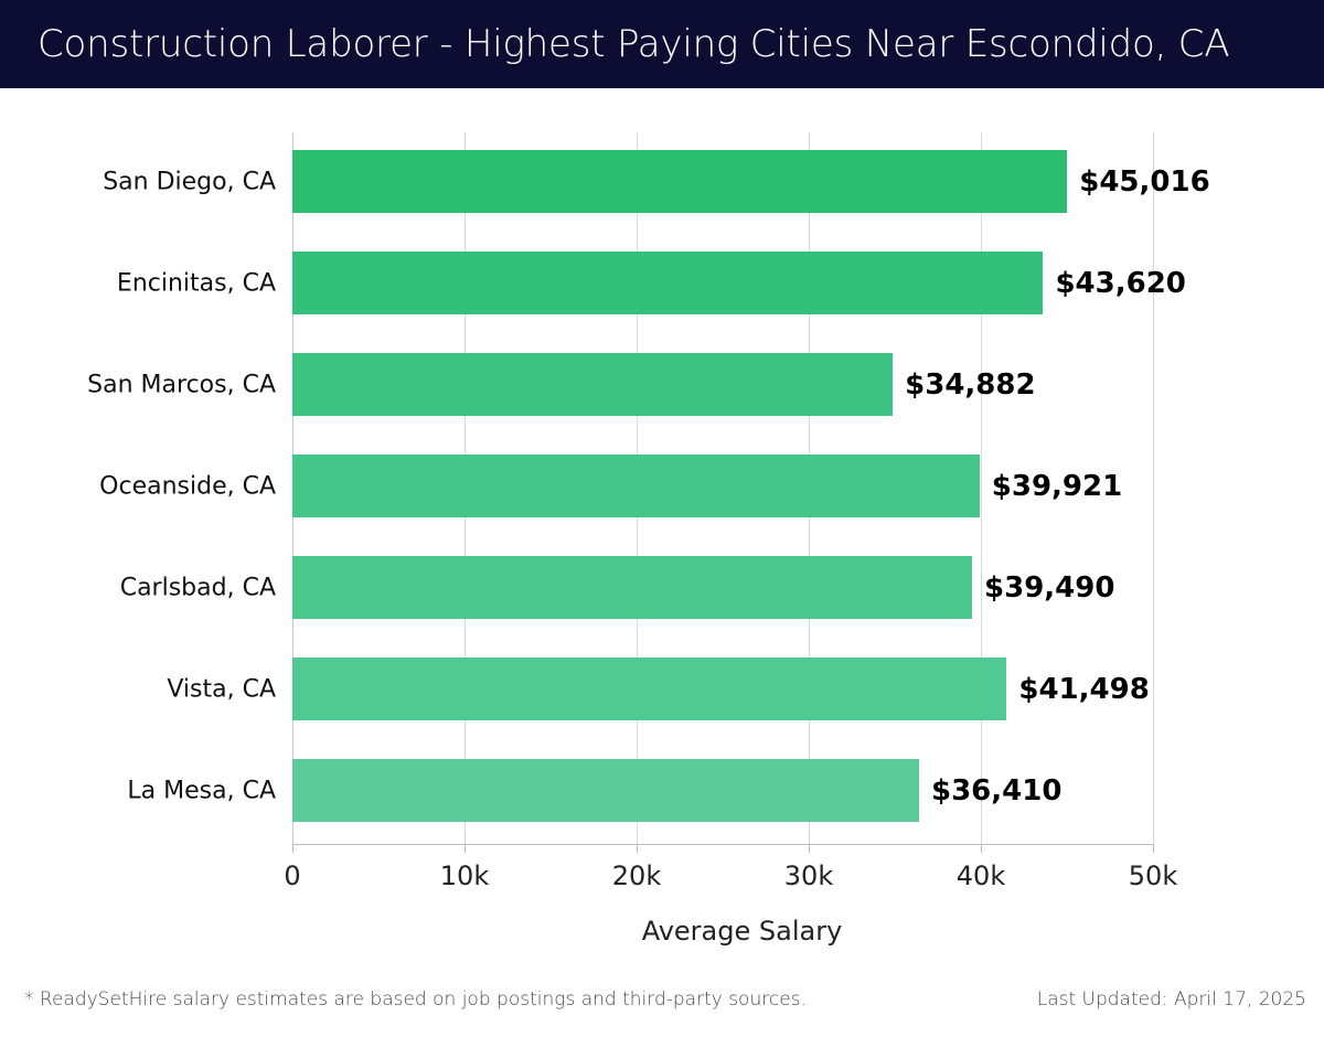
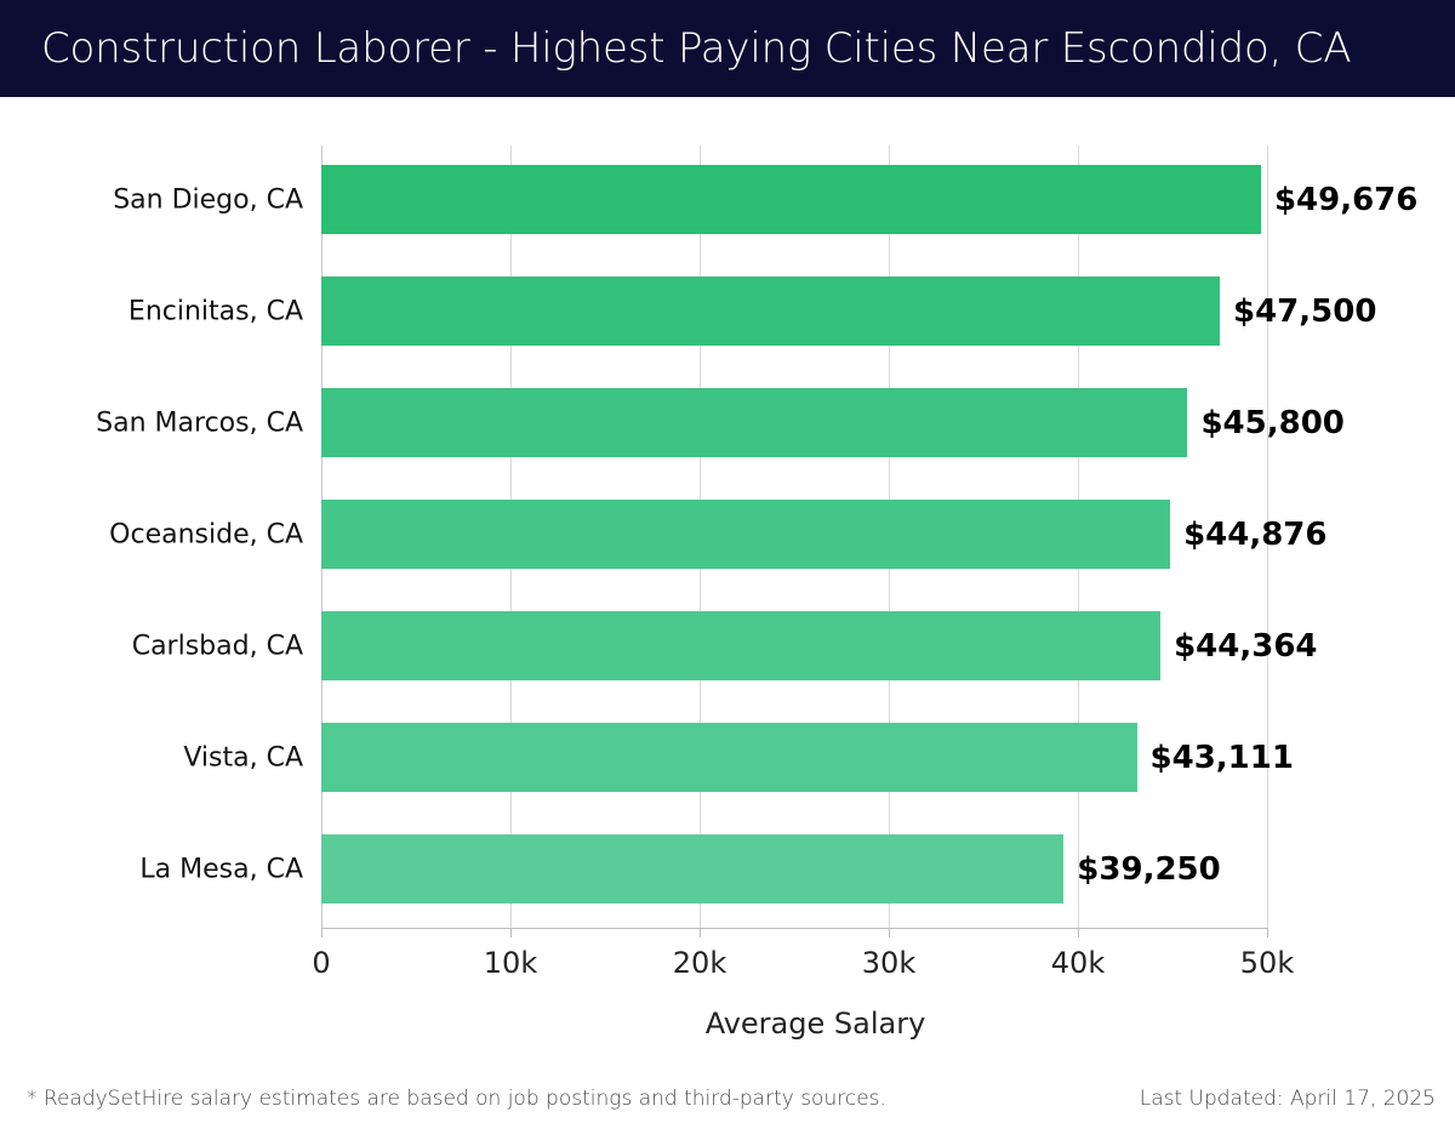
San Diego, CA: $45,016 -> $49,676
Encinitas, CA: $43,620 -> $47,500
San Marcos, CA: $34,882 -> $45,800
Oceanside, CA: $39,921 -> $44,876
Carlsbad, CA: $39,490 -> $44,364
Vista, CA: $41,498 -> $43,111
La Mesa, CA: $36,410 -> $39,250
